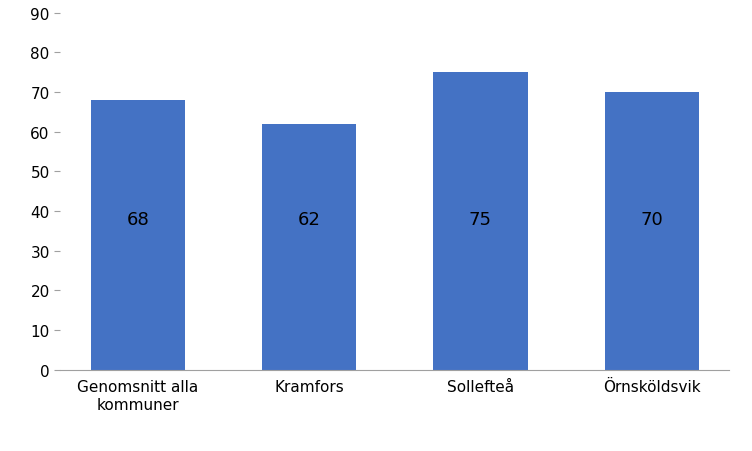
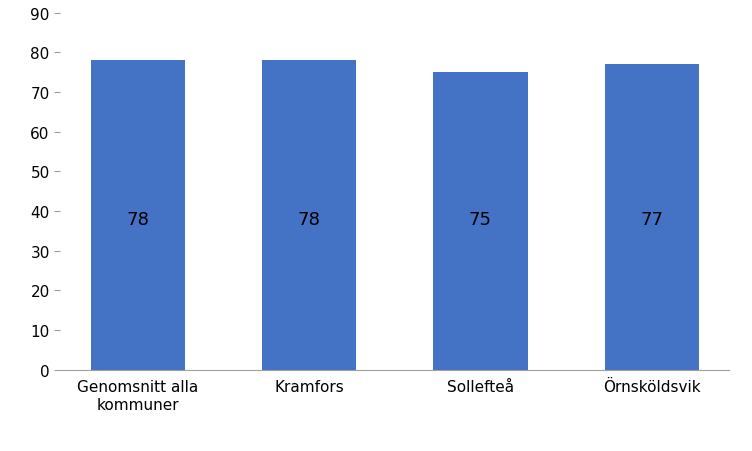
Genomsnitt alla kommuner: 68 -> 78
Kramfors: 62 -> 78
Örnsköldsvik: 70 -> 77
